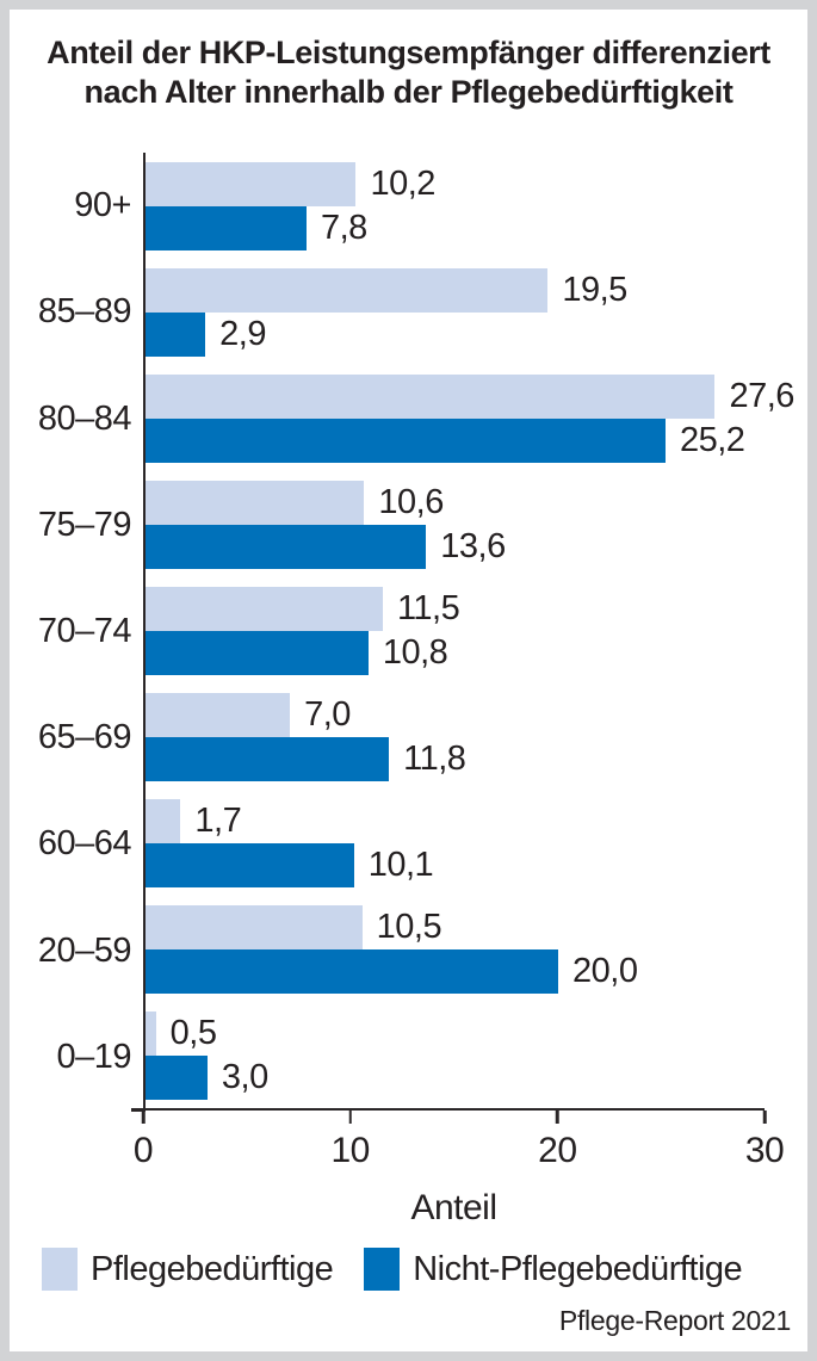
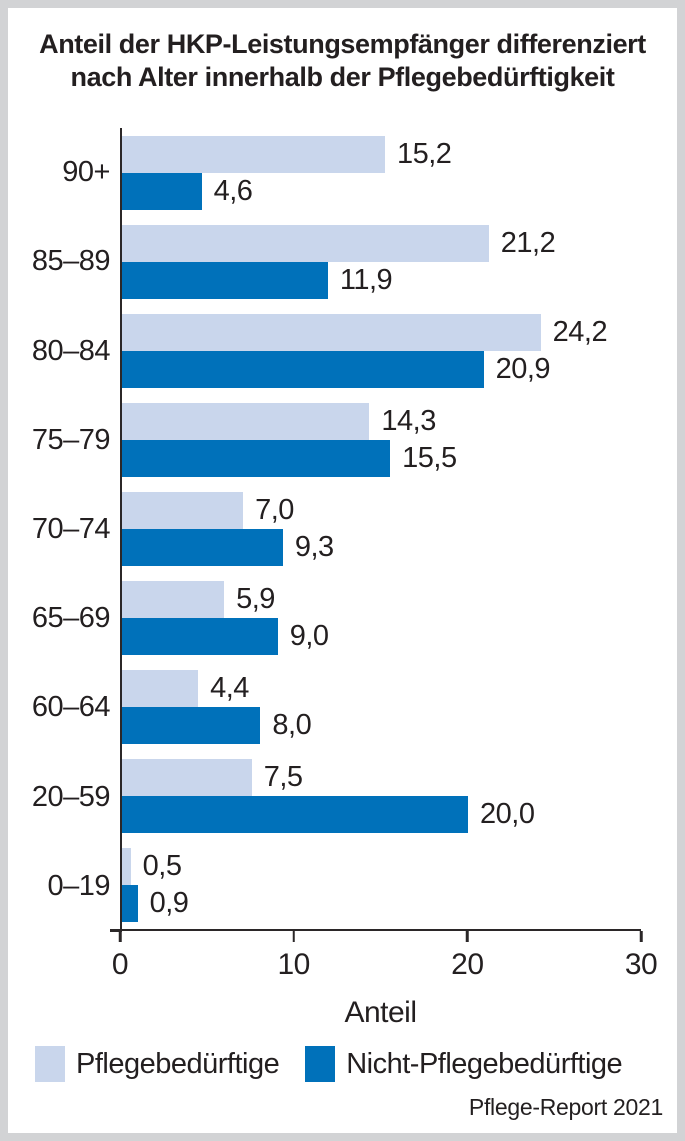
Pflegebedürftige/90+: 10,2 -> 15,2
Nicht-Pflegebedürftige/90+: 7,8 -> 4,6
Pflegebedürftige/85–89: 19,5 -> 21,2
Nicht-Pflegebedürftige/85–89: 2,9 -> 11,9
Pflegebedürftige/80–84: 27,6 -> 24,2
Nicht-Pflegebedürftige/80–84: 25,2 -> 20,9
Pflegebedürftige/75–79: 10,6 -> 14,3
Nicht-Pflegebedürftige/75–79: 13,6 -> 15,5
Pflegebedürftige/70–74: 11,5 -> 7,0
Nicht-Pflegebedürftige/70–74: 10,8 -> 9,3
Pflegebedürftige/65–69: 7,0 -> 5,9
Nicht-Pflegebedürftige/65–69: 11,8 -> 9,0
Pflegebedürftige/60–64: 1,7 -> 4,4
Nicht-Pflegebedürftige/60–64: 10,1 -> 8,0
Pflegebedürftige/20–59: 10,5 -> 7,5
Nicht-Pflegebedürftige/0–19: 3,0 -> 0,9
